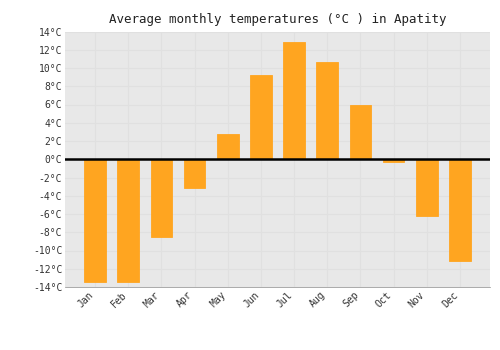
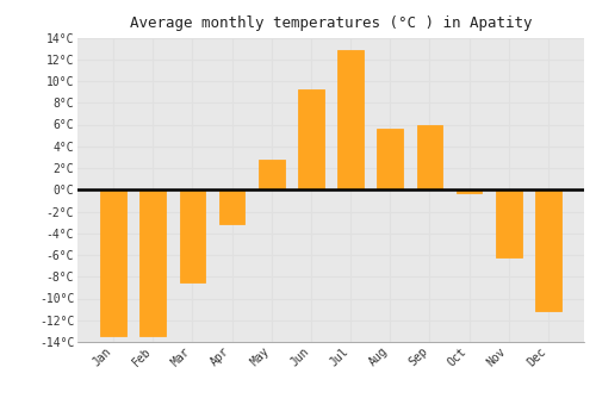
Aug: 10.7°C -> 5.6°C
